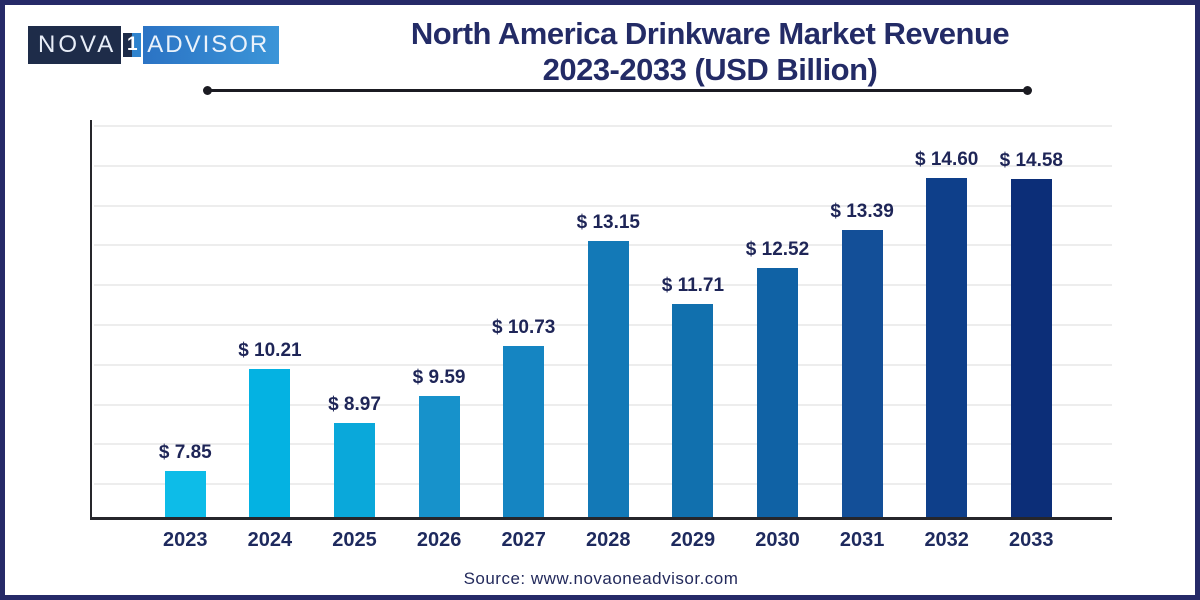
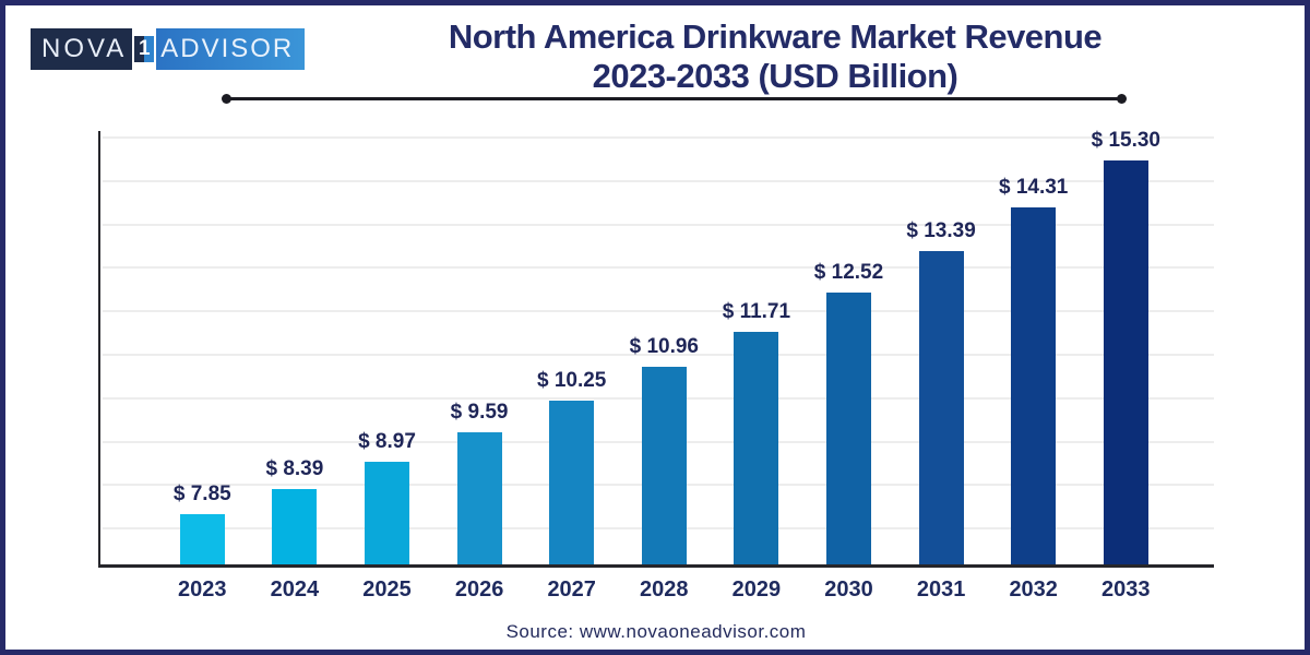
2024: 10.21 -> 8.39
2027: 10.73 -> 10.25
2028: 13.15 -> 10.96
2032: 14.60 -> 14.31
2033: 14.58 -> 15.30
